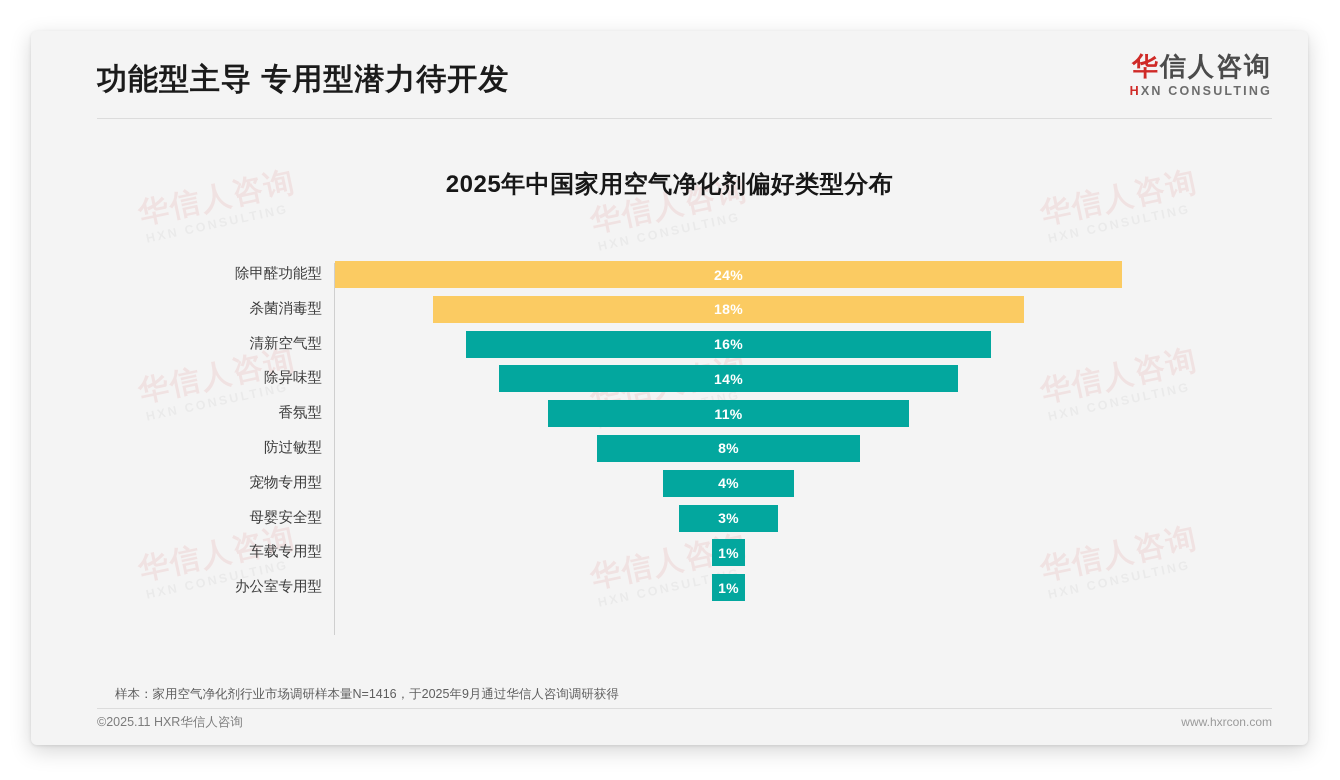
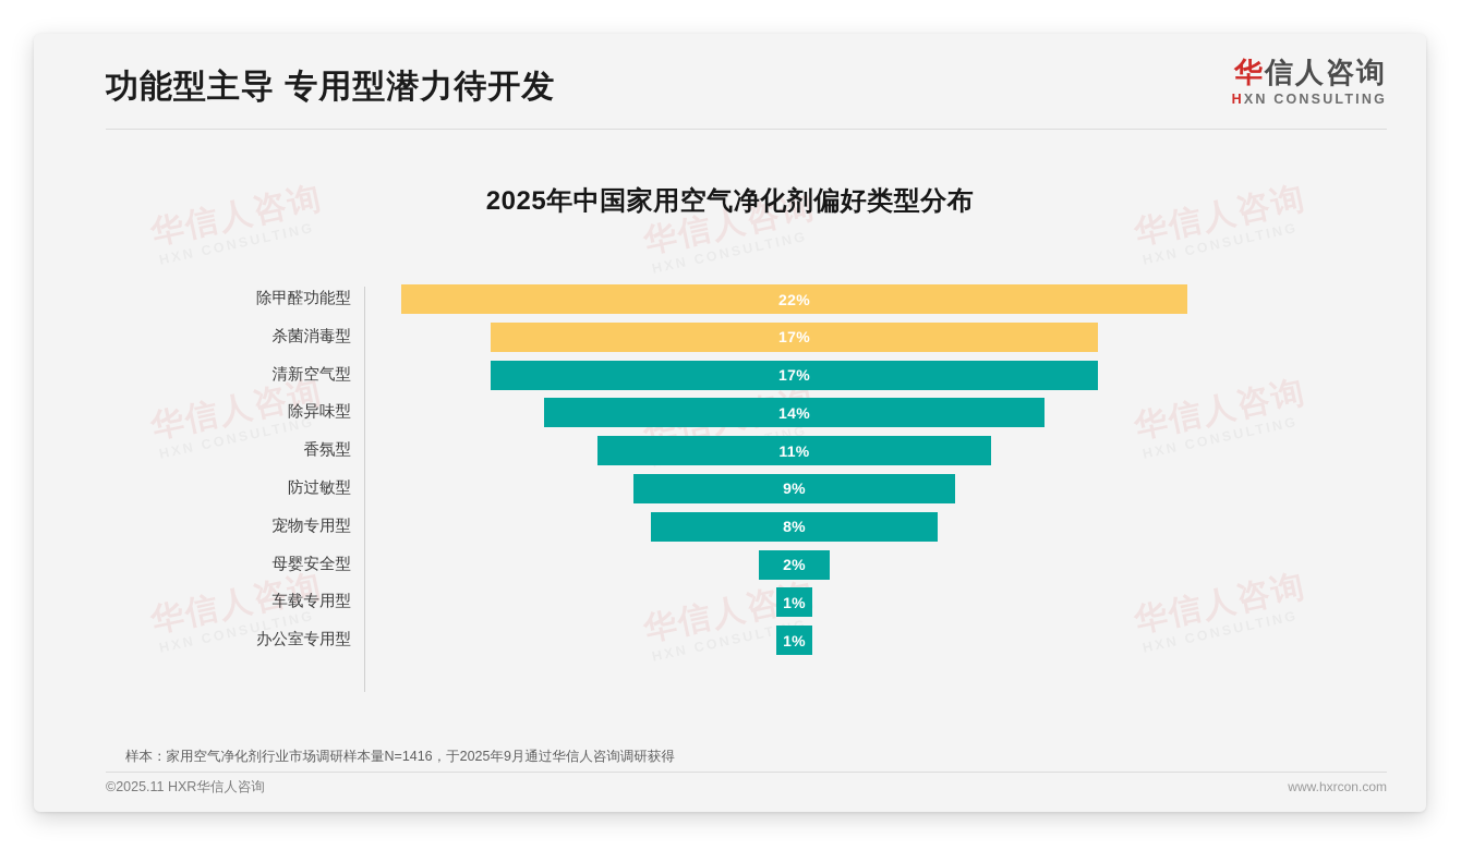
除甲醛功能型: 24% -> 22%
杀菌消毒型: 18% -> 17%
清新空气型: 16% -> 17%
防过敏型: 8% -> 9%
宠物专用型: 4% -> 8%
母婴安全型: 3% -> 2%
